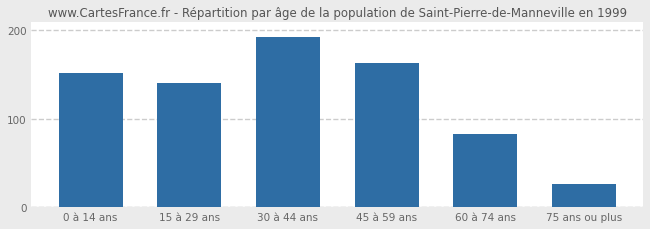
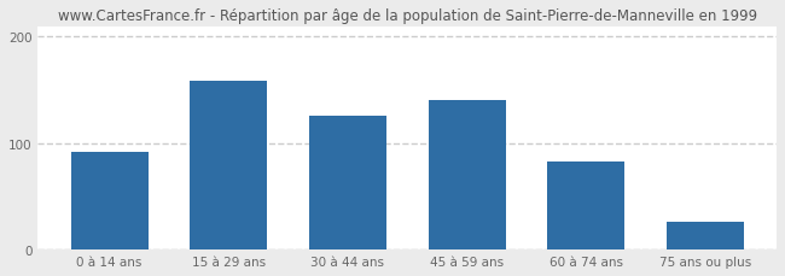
0 à 14 ans: 152 -> 92
15 à 29 ans: 141 -> 158
30 à 44 ans: 192 -> 126
45 à 59 ans: 163 -> 140
